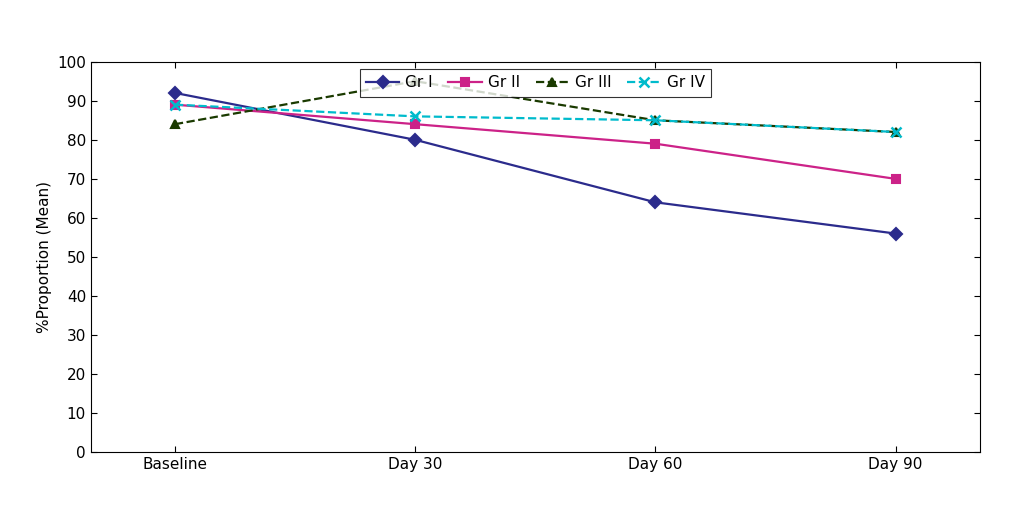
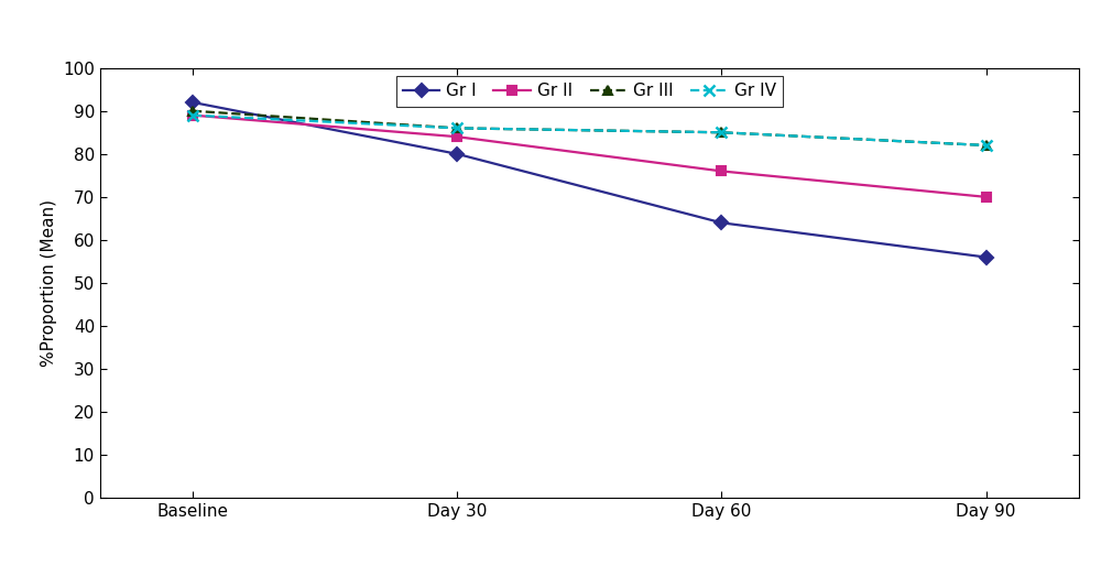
Gr III/Baseline: 84 -> 90
Gr III/Day 30: 95 -> 86
Gr II/Day 60: 79 -> 76
